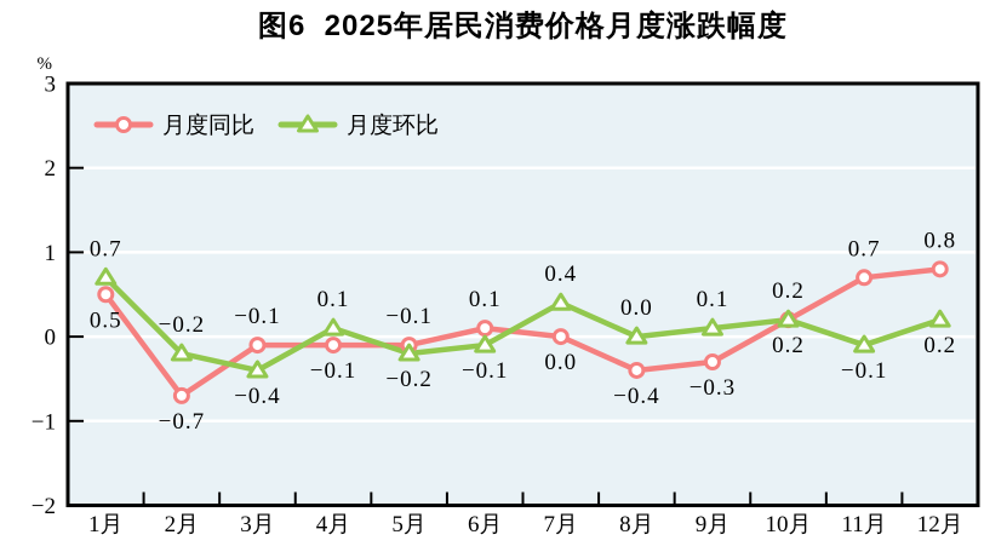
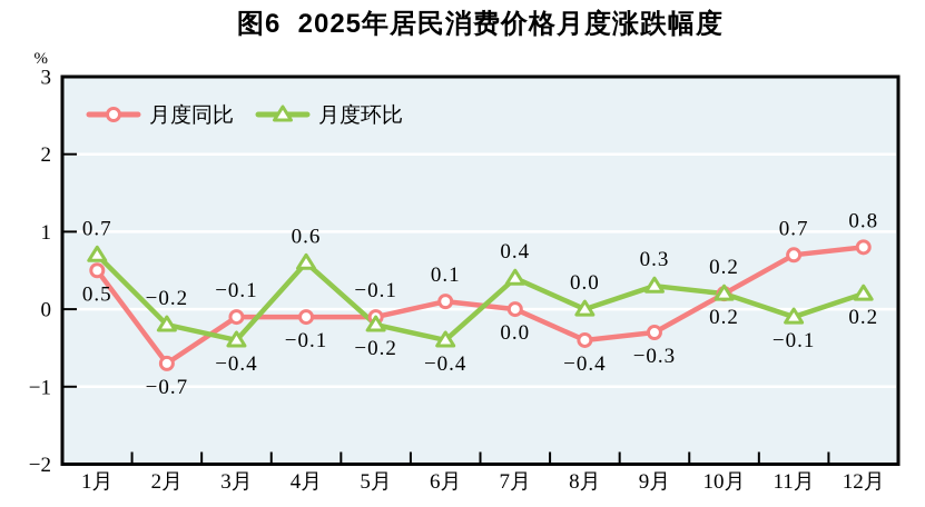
月度环比/4月: 0.1 -> 0.6
月度环比/6月: −0.1 -> −0.4
月度环比/9月: 0.1 -> 0.3
